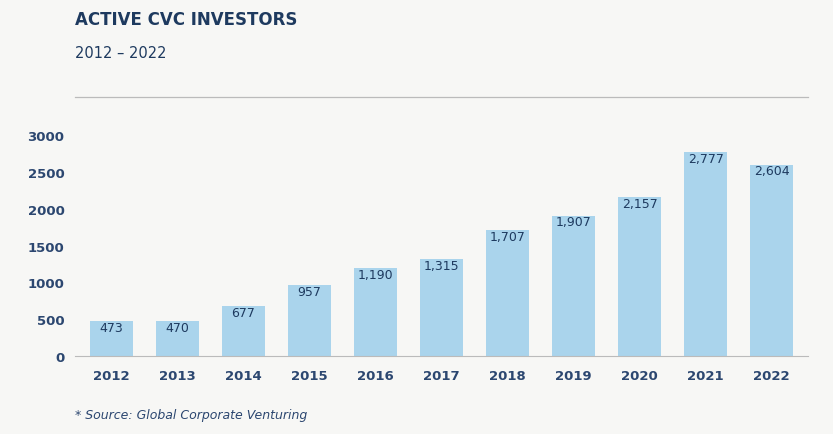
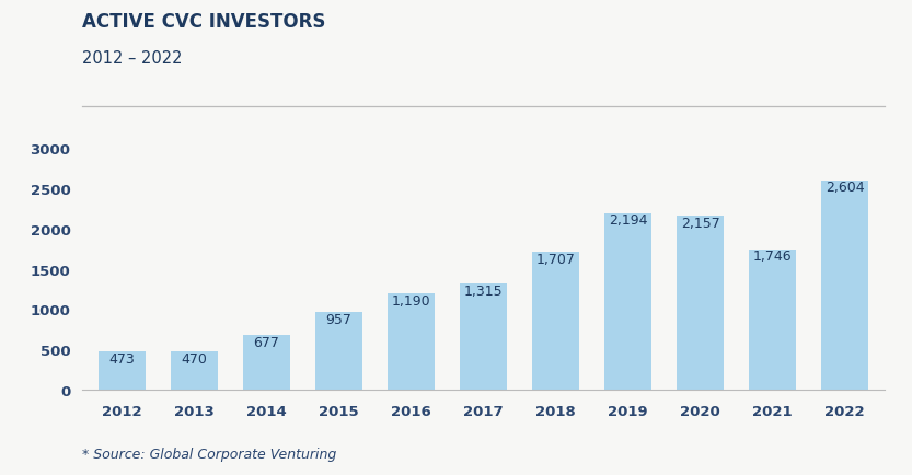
2019: 1,907 -> 2,194
2021: 2,777 -> 1,746
